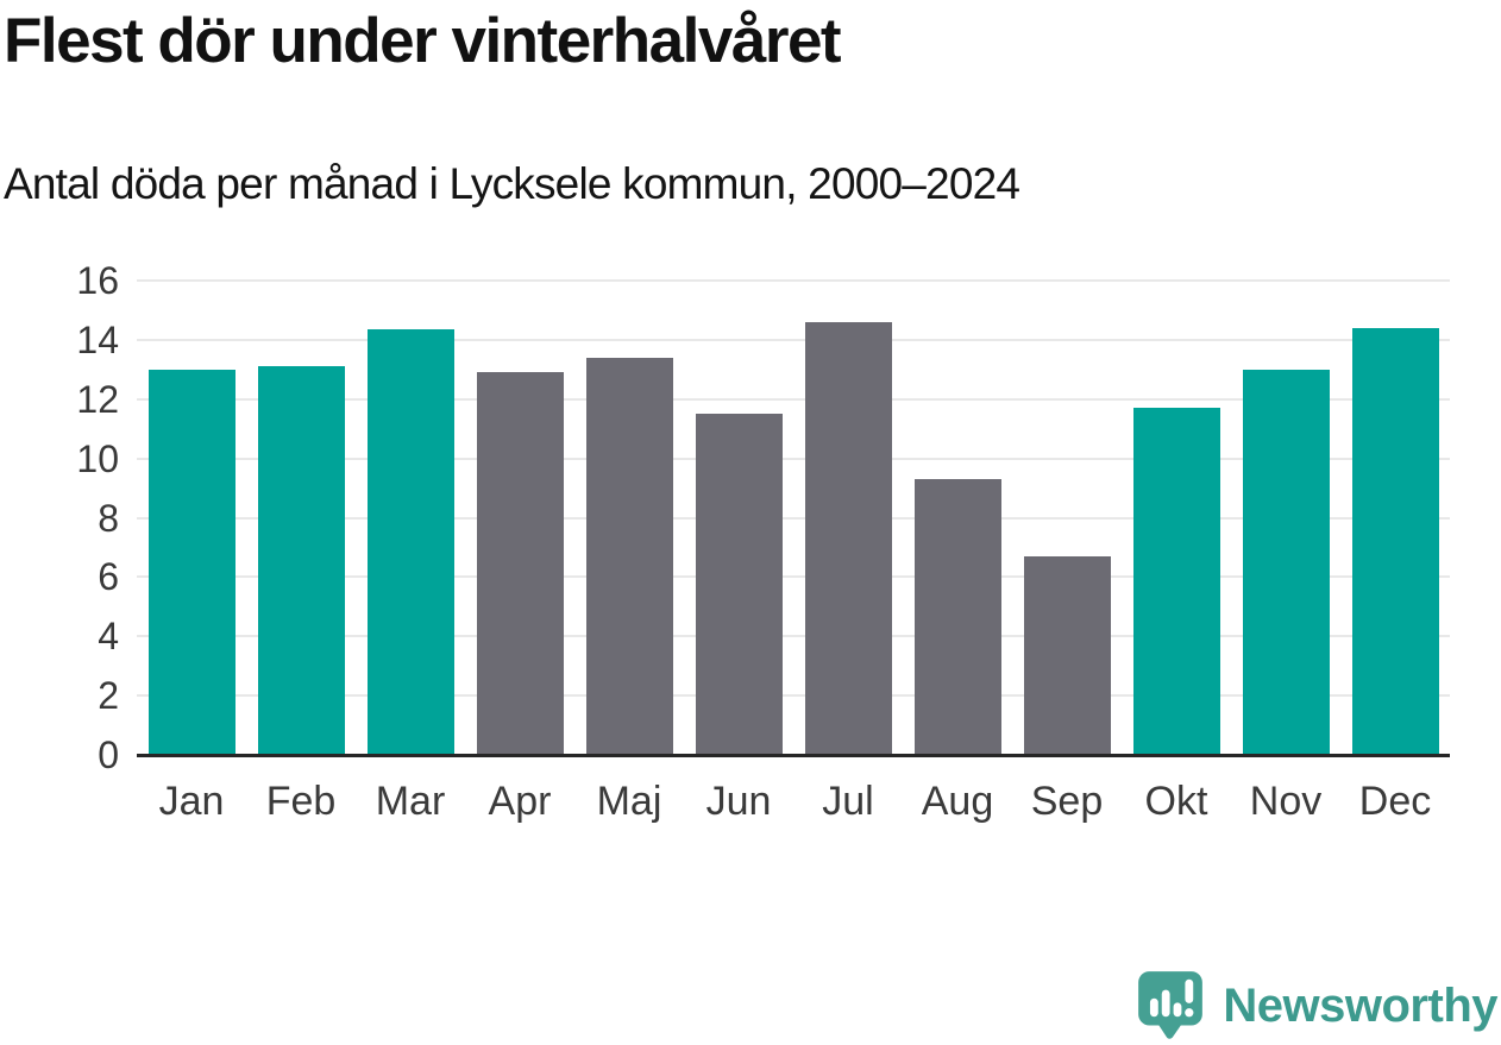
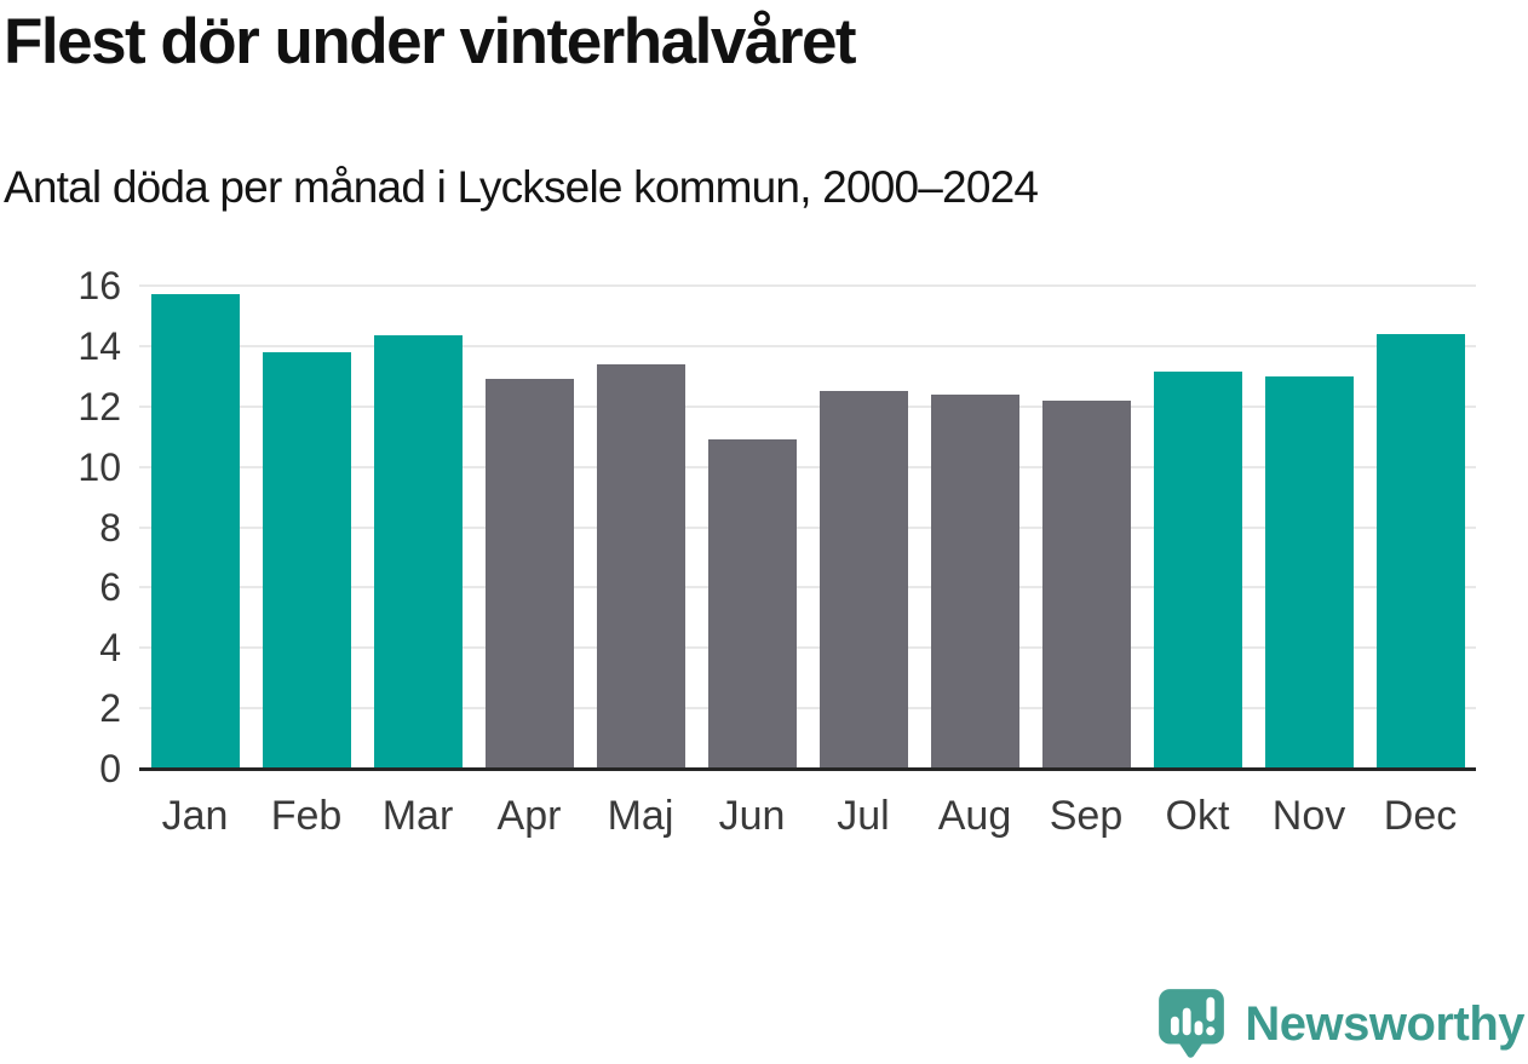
Jan: 13.0 -> 15.7
Feb: 13.1 -> 13.8
Jun: 11.5 -> 10.9
Jul: 14.6 -> 12.5
Aug: 9.3 -> 12.4
Sep: 6.7 -> 12.2
Okt: 11.7 -> 13.2
